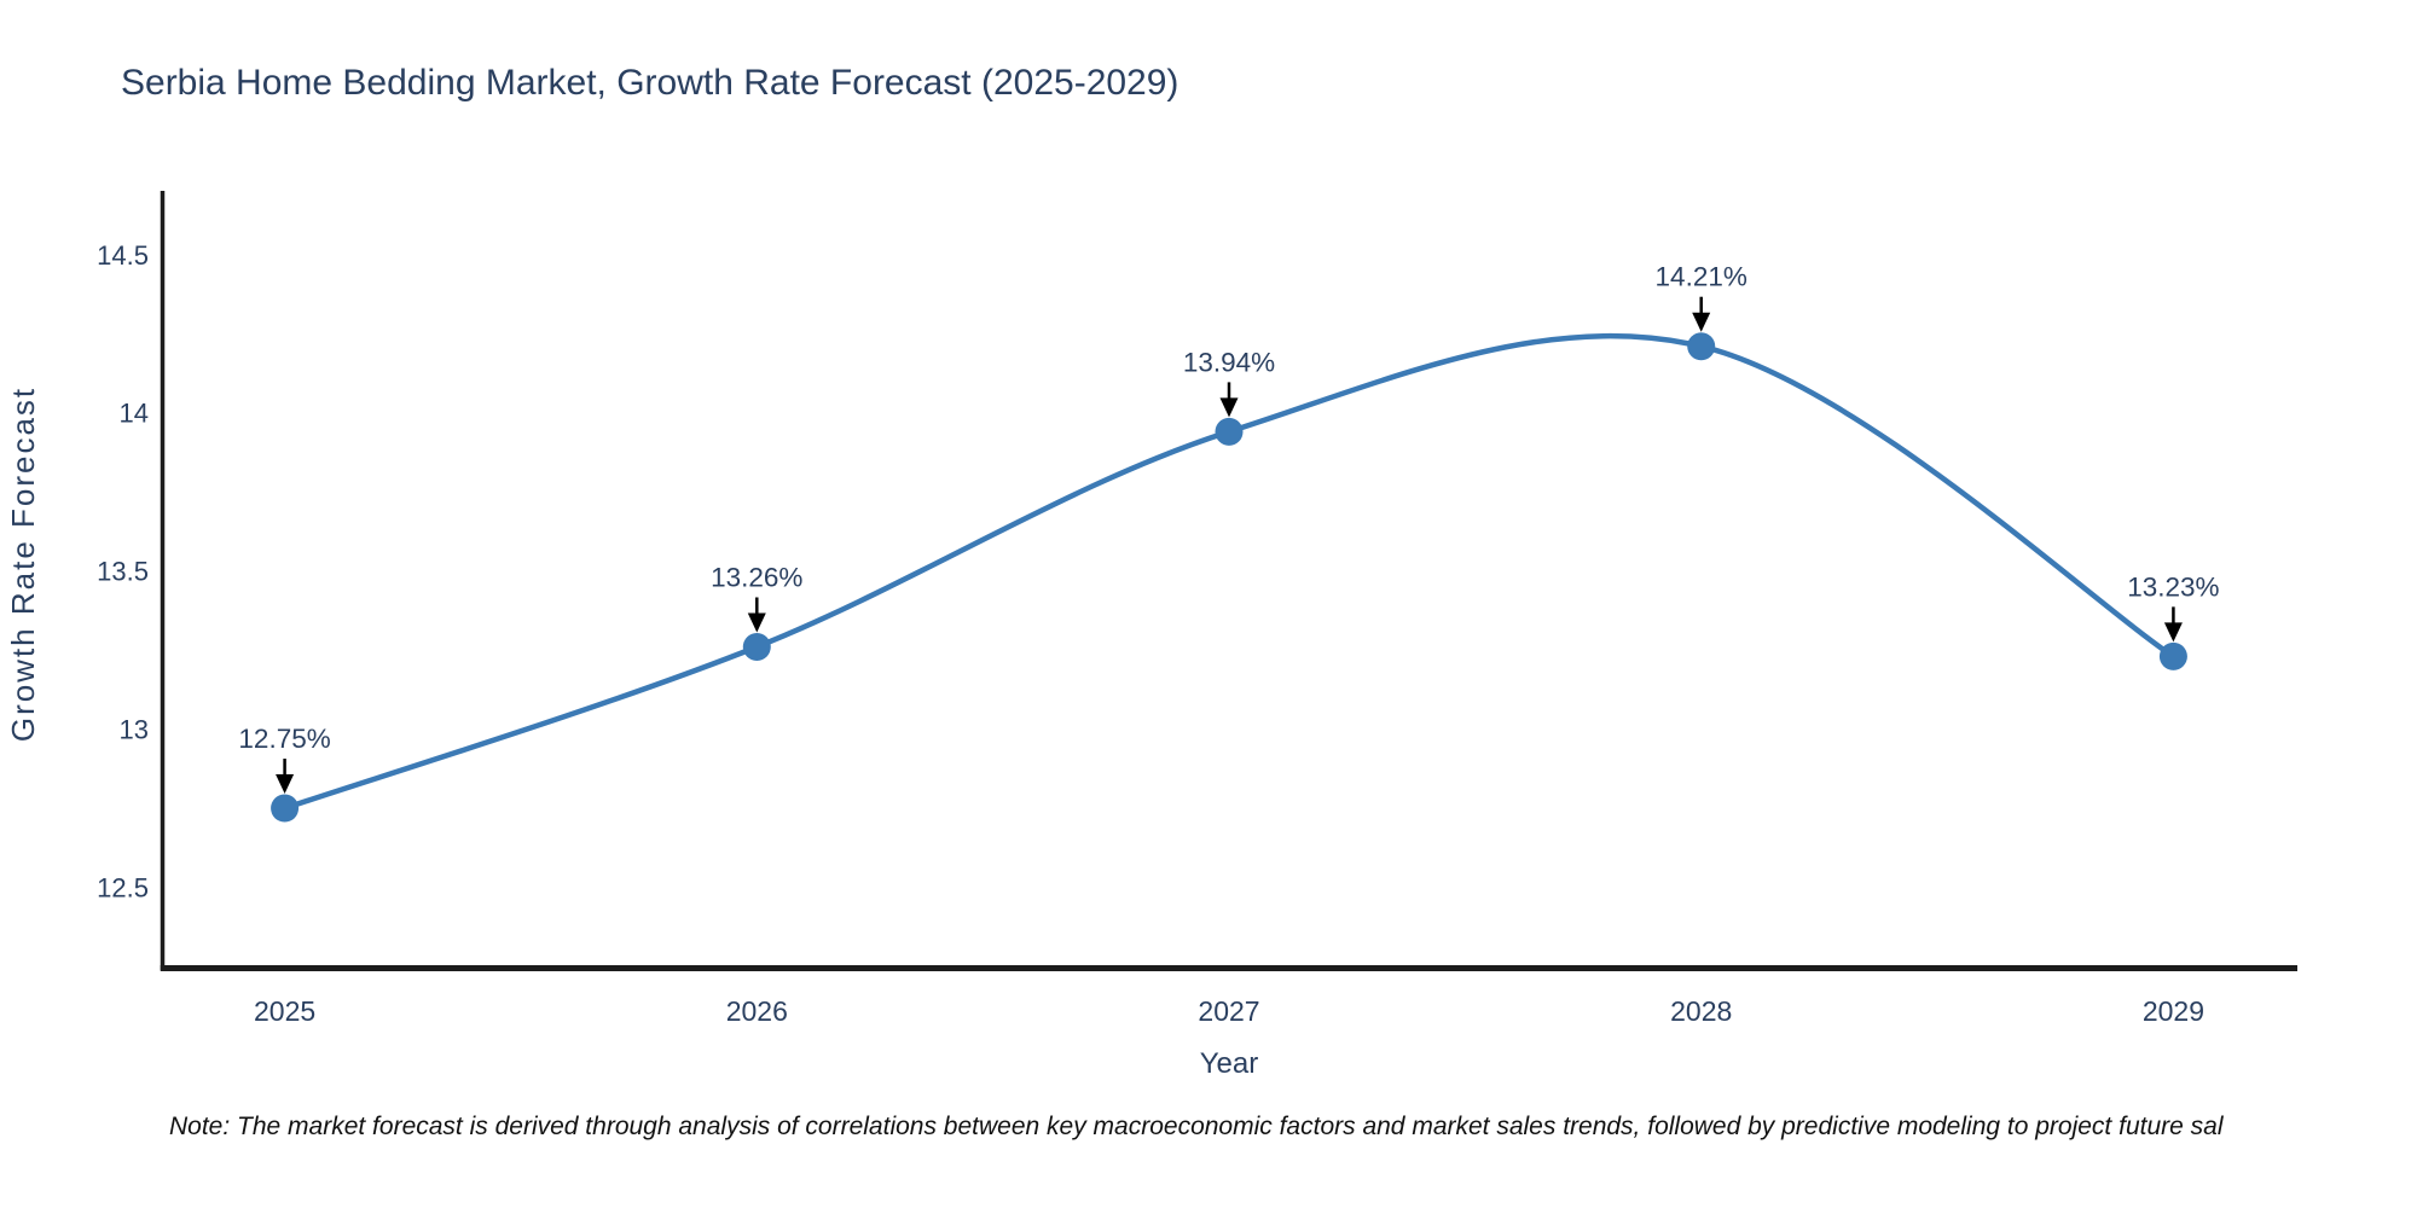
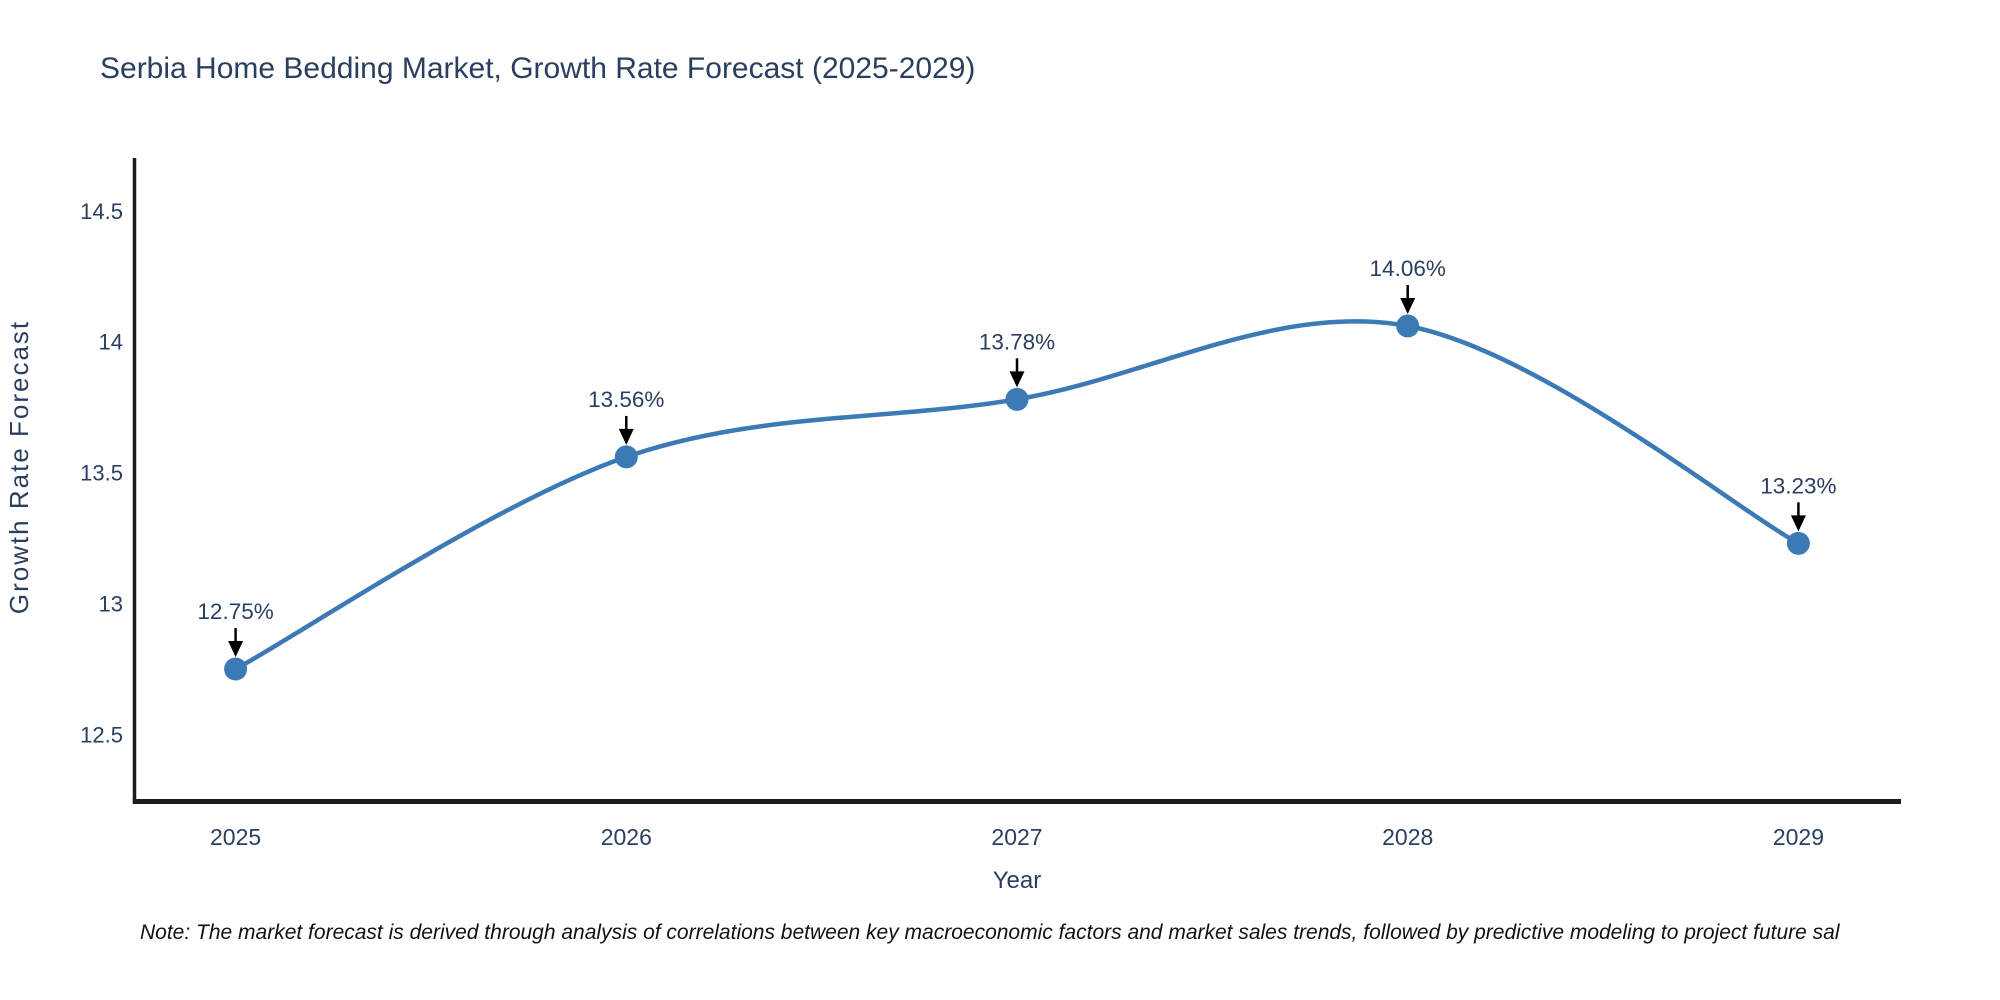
2026: 13.26% -> 13.56%
2027: 13.94% -> 13.78%
2028: 14.21% -> 14.06%
